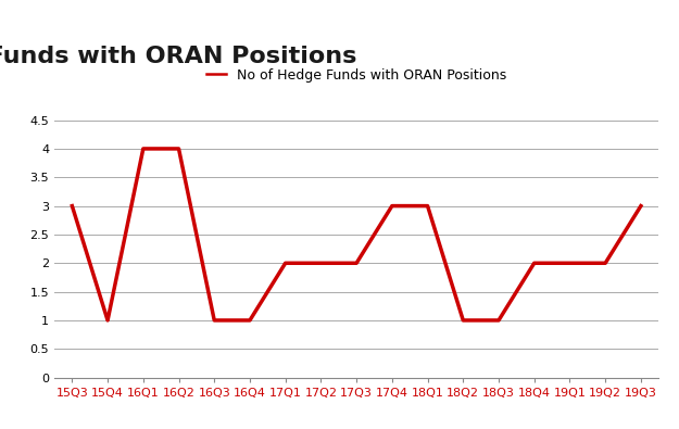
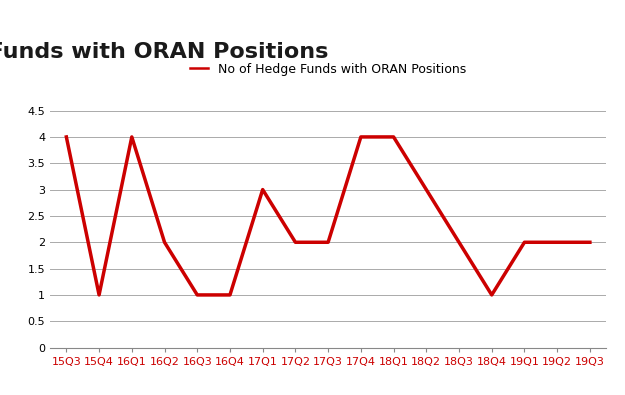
15Q3: 3 -> 4
16Q2: 4 -> 2
17Q1: 2 -> 3
17Q4: 3 -> 4
18Q1: 3 -> 4
18Q2: 1 -> 3
18Q3: 1 -> 2
18Q4: 2 -> 1
19Q3: 3 -> 2
